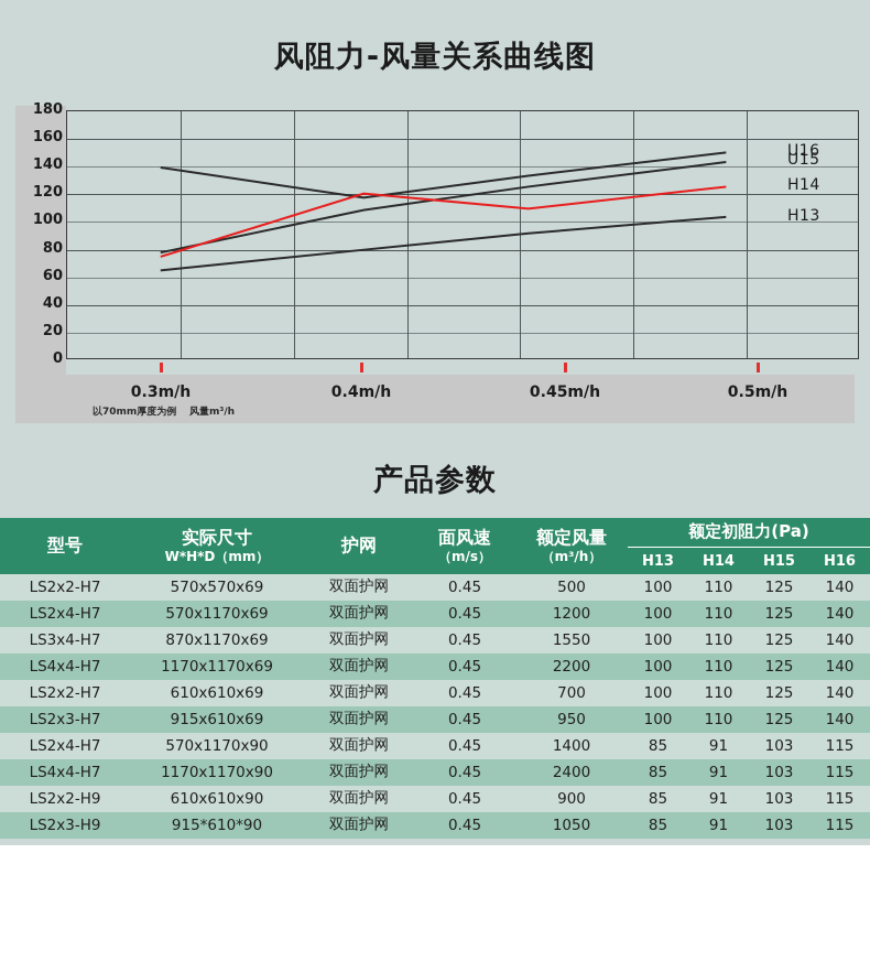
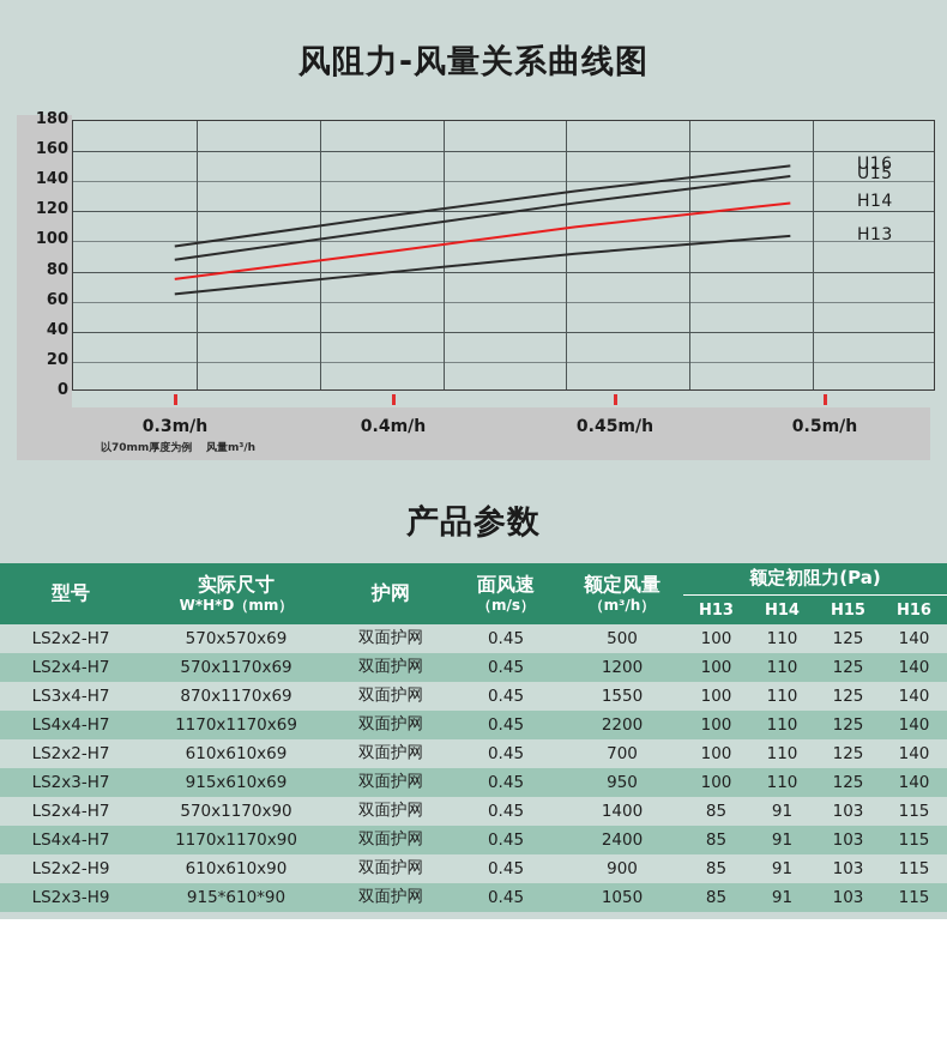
U16/0.3m/h: 139 -> 96
U15/0.3m/h: 77 -> 87
H14/0.4m/h: 120 -> 93
